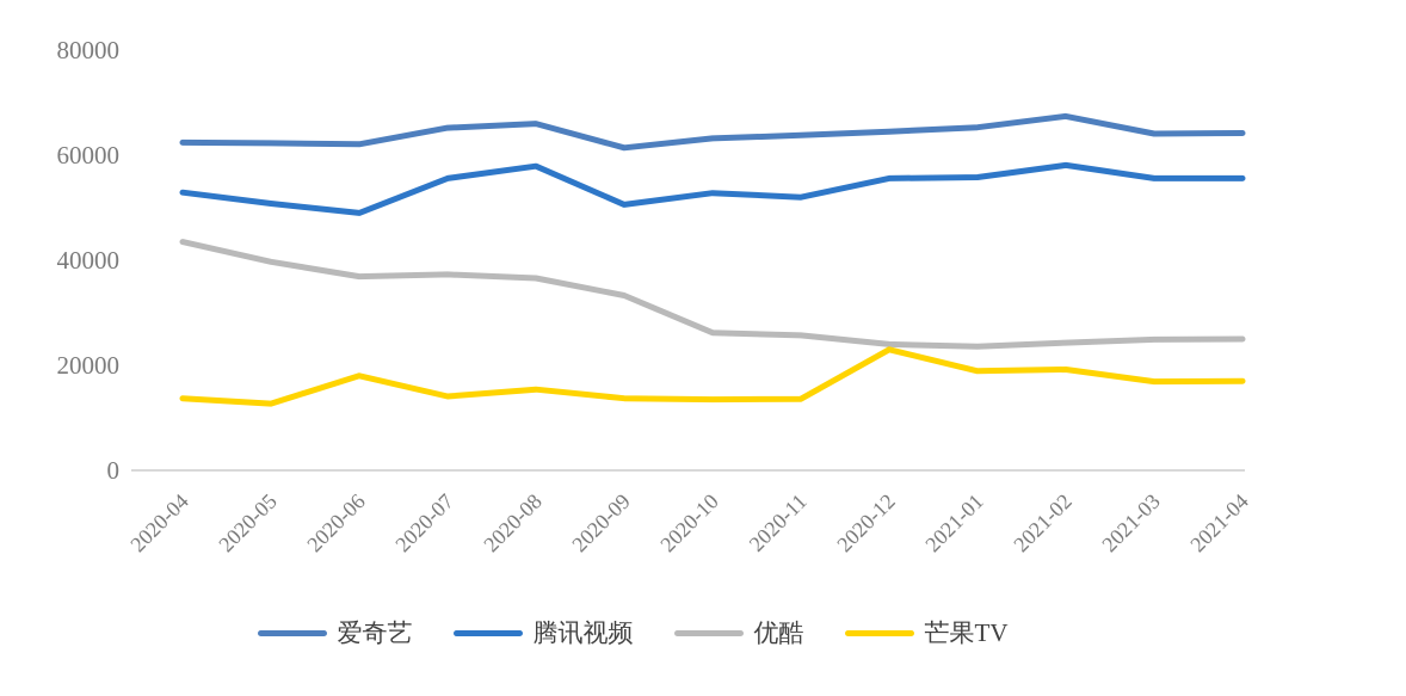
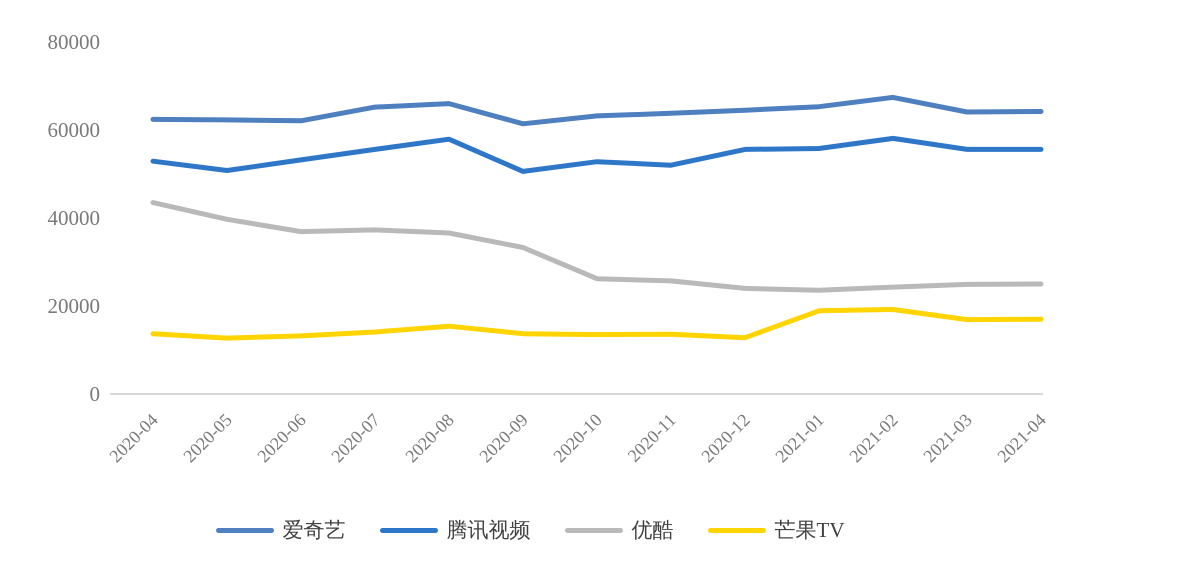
腾讯视频/2020-06: 49000 -> 53000
芒果TV/2020-06: 18000 -> 13000
芒果TV/2020-12: 23000 -> 13000
